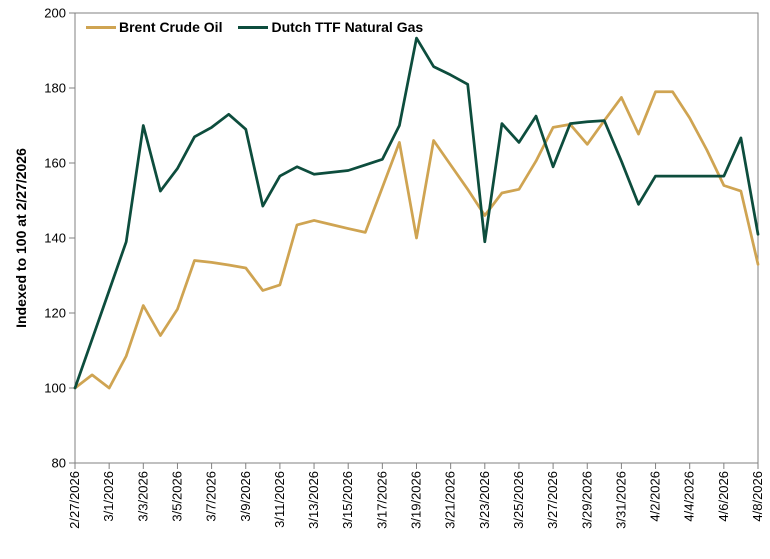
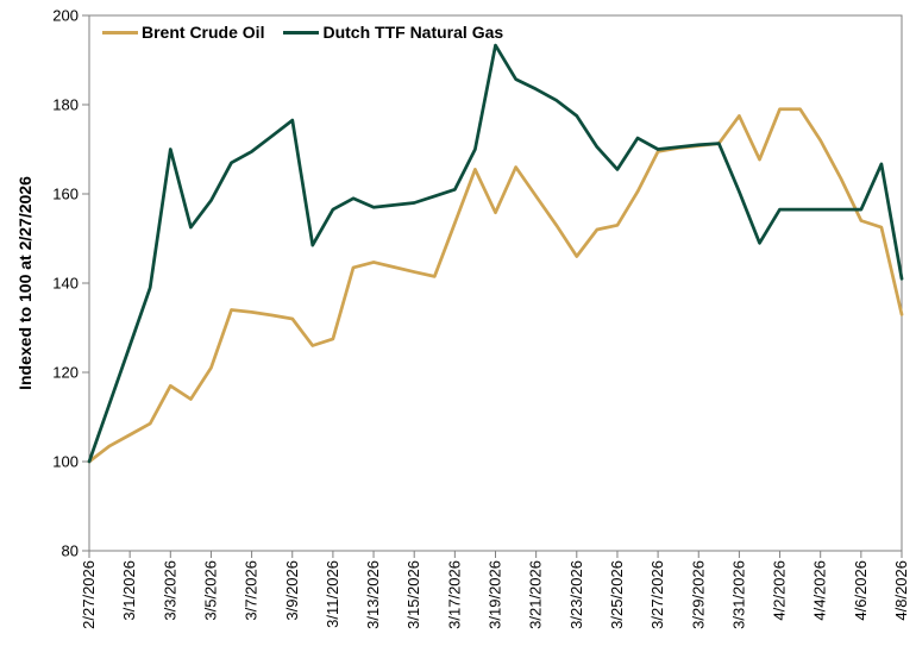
Brent Crude Oil/3/1/2026: 100 -> 106
Brent Crude Oil/3/3/2026: 122 -> 117
Dutch TTF Natural Gas/3/9/2026: 169 -> 176
Brent Crude Oil/3/19/2026: 140 -> 156
Dutch TTF Natural Gas/3/23/2026: 139 -> 178
Dutch TTF Natural Gas/3/27/2026: 159 -> 170
Brent Crude Oil/3/29/2026: 165 -> 171
